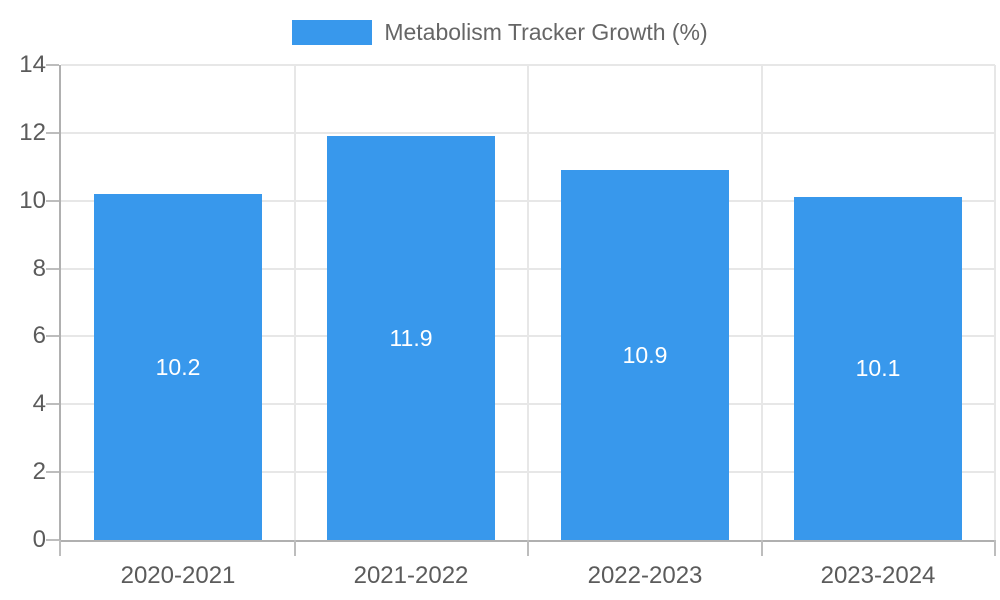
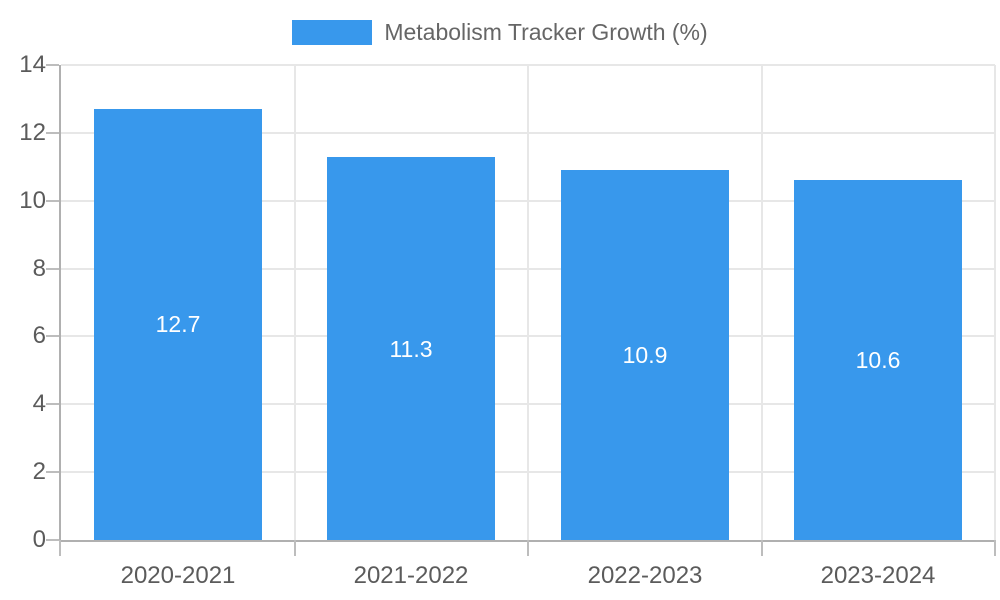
2020-2021: 10.2 -> 12.7
2021-2022: 11.9 -> 11.3
2023-2024: 10.1 -> 10.6
